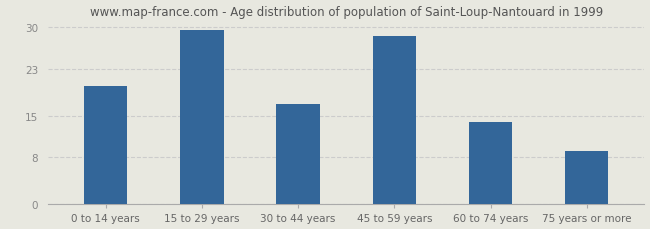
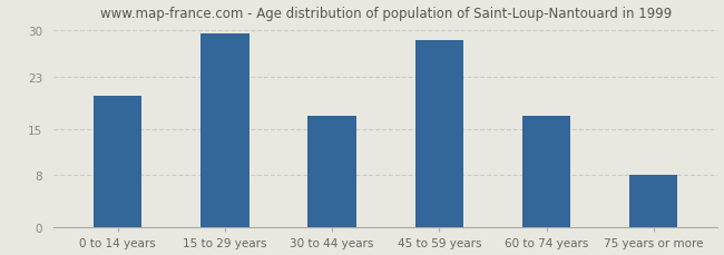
60 to 74 years: 14.0 -> 17.0
75 years or more: 9.0 -> 8.0
